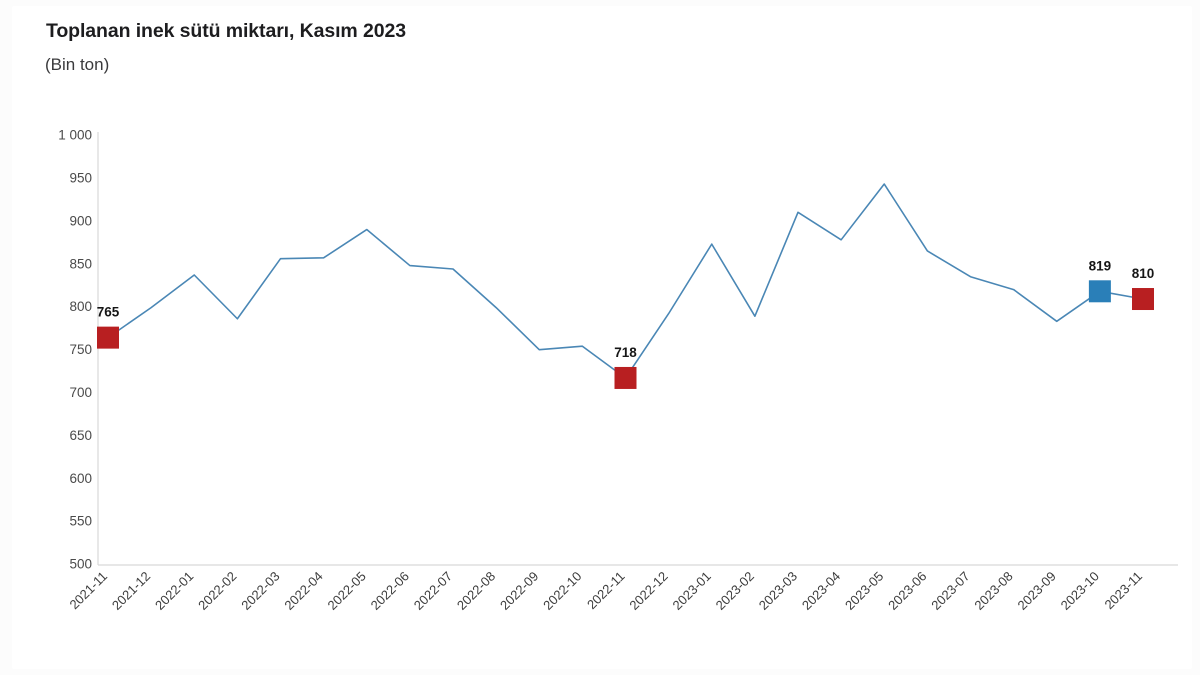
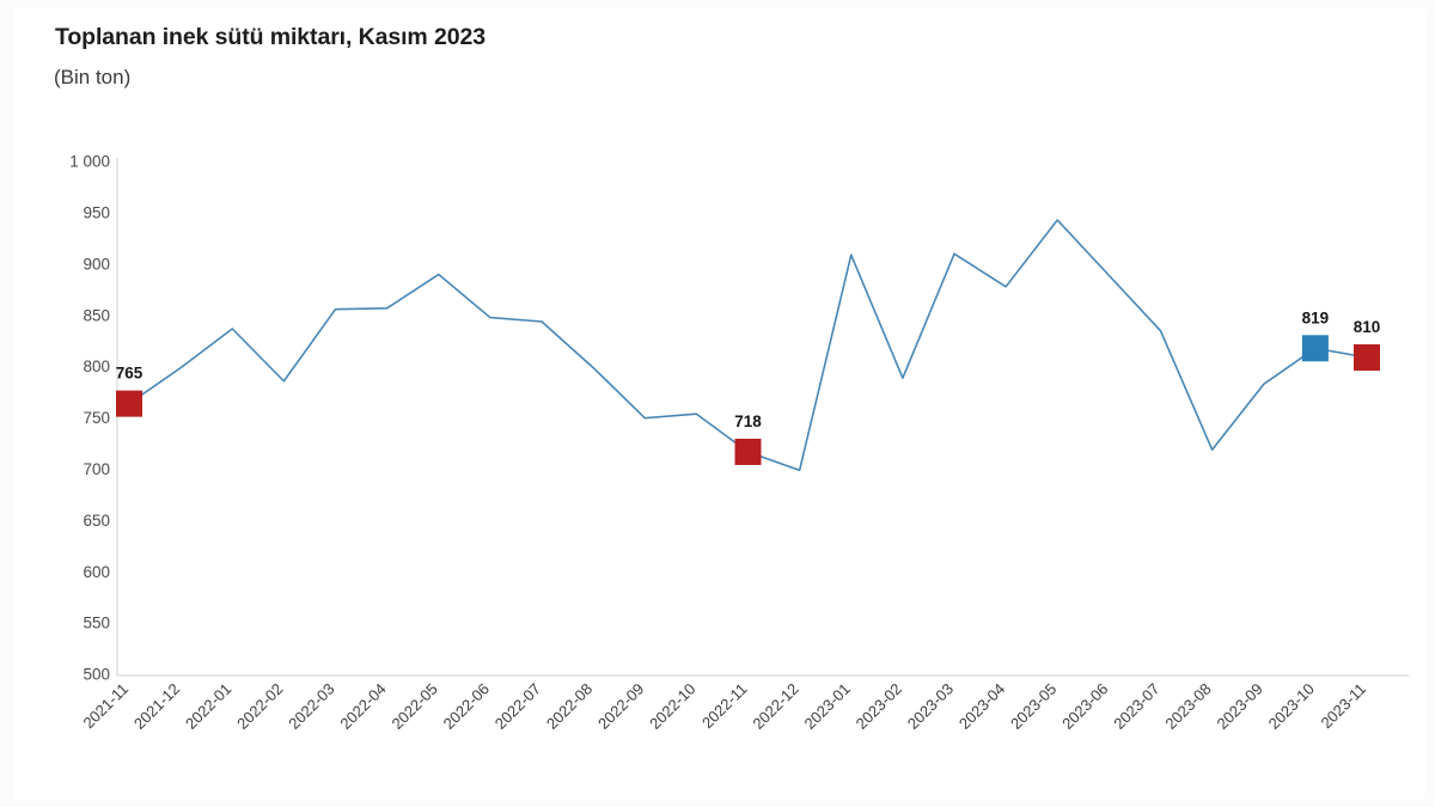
2022-12: 790 -> 700
2023-01: 870 -> 910
2023-06: 870 -> 890
2023-08: 820 -> 720
